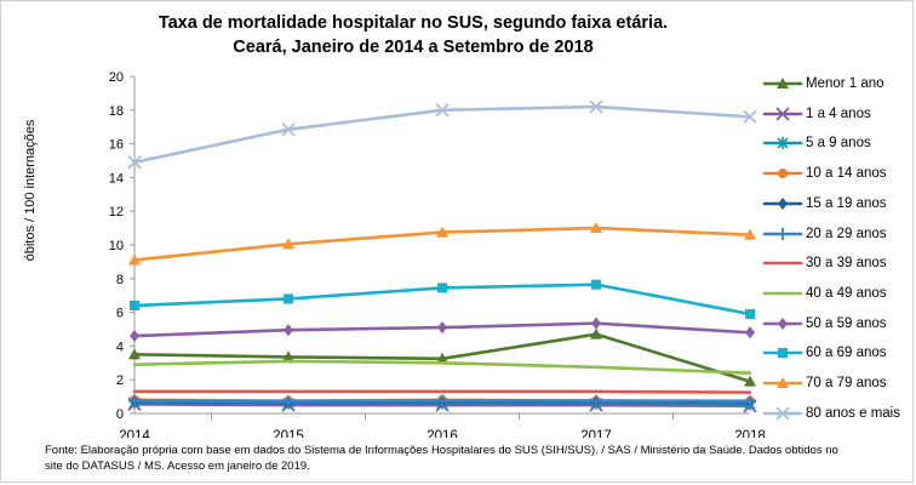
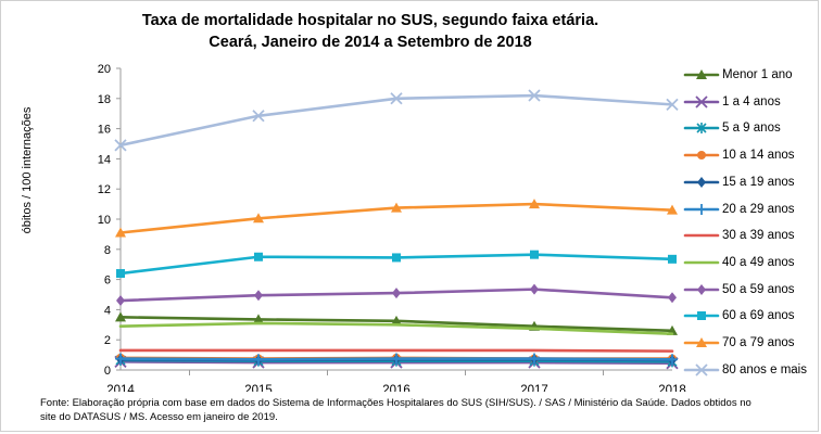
60 a 69 anos/2015: 6.8 -> 7.5
Menor 1 ano/2017: 4.7 -> 2.9
Menor 1 ano/2018: 1.9 -> 2.6
60 a 69 anos/2018: 5.9 -> 7.3
